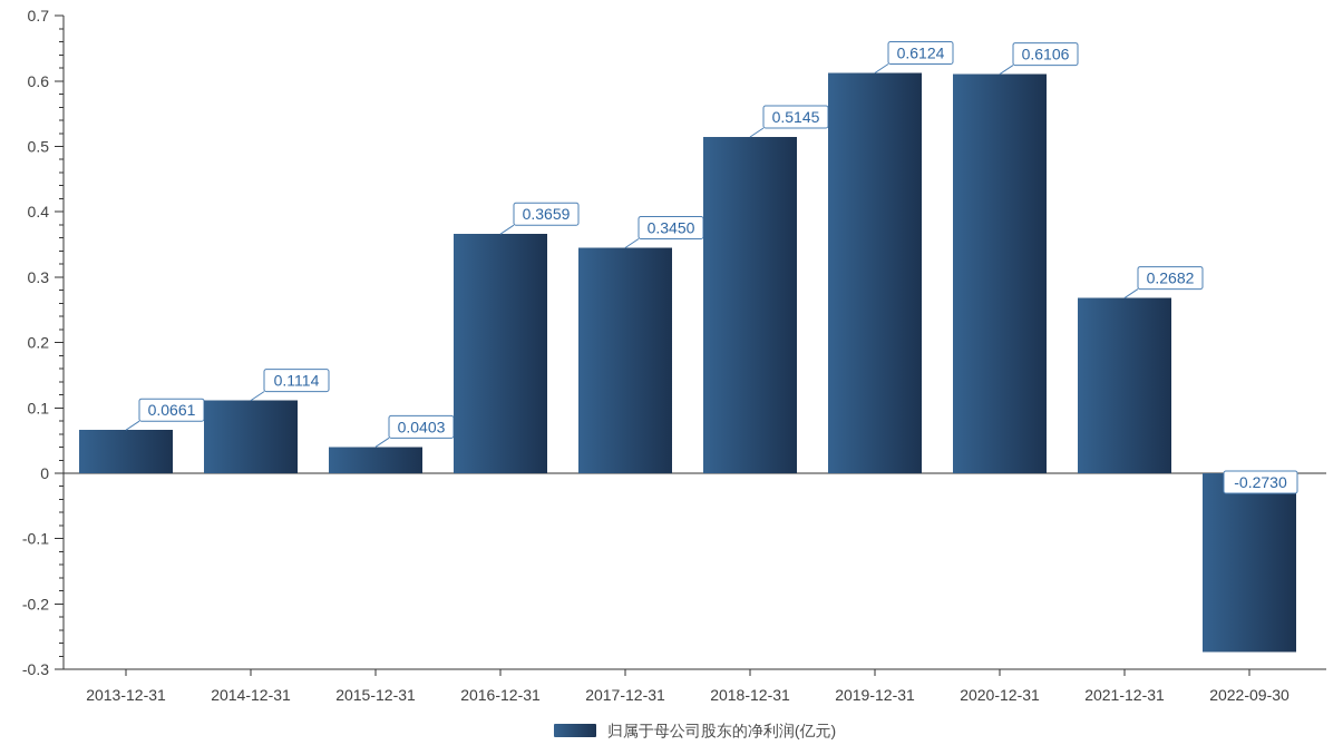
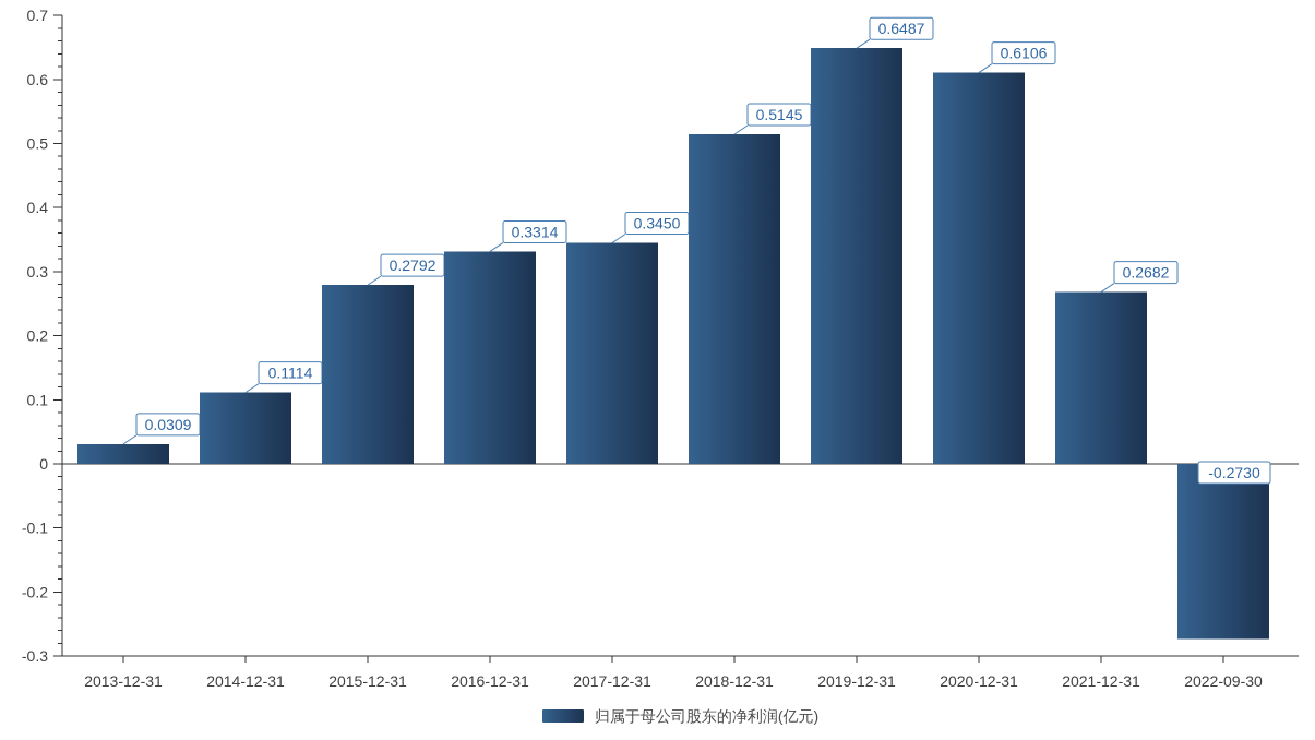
2013-12-31: 0.0661 -> 0.0309
2015-12-31: 0.0403 -> 0.2792
2016-12-31: 0.3659 -> 0.3314
2019-12-31: 0.6124 -> 0.6487
